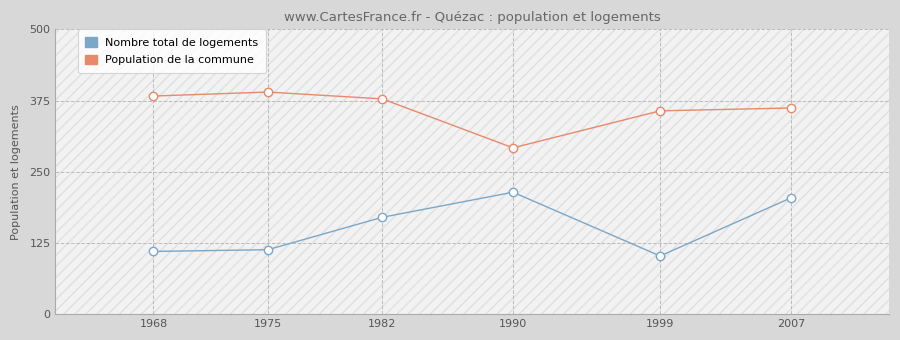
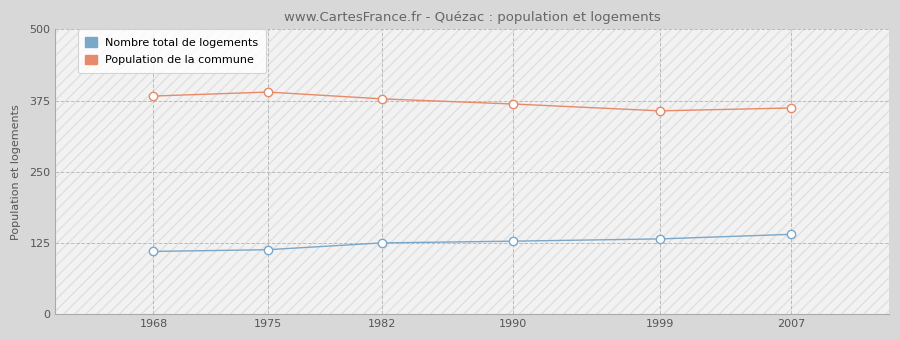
Nombre total de logements/1982: 170 -> 125
Nombre total de logements/1990: 214 -> 128
Population de la commune/1990: 292 -> 369
Nombre total de logements/1999: 102 -> 132
Nombre total de logements/2007: 204 -> 140
